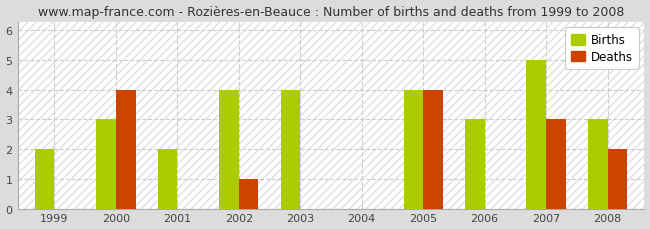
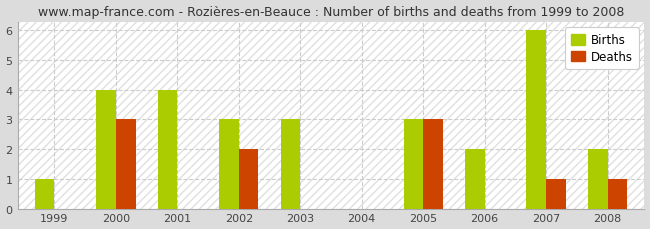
Births/1999: 2 -> 1
Births/2000: 3 -> 4
Deaths/2000: 4 -> 3
Births/2001: 2 -> 4
Births/2002: 4 -> 3
Deaths/2002: 1 -> 2
Births/2003: 4 -> 3
Births/2005: 4 -> 3
Deaths/2005: 4 -> 3
Births/2006: 3 -> 2
Births/2007: 5 -> 6
Deaths/2007: 3 -> 1
Births/2008: 3 -> 2
Deaths/2008: 2 -> 1
